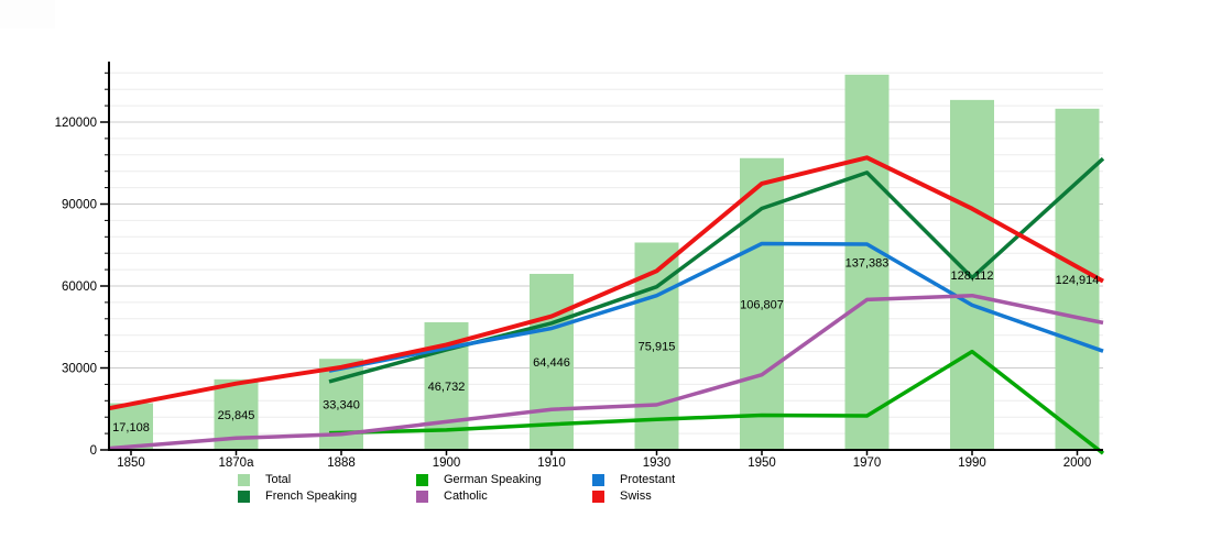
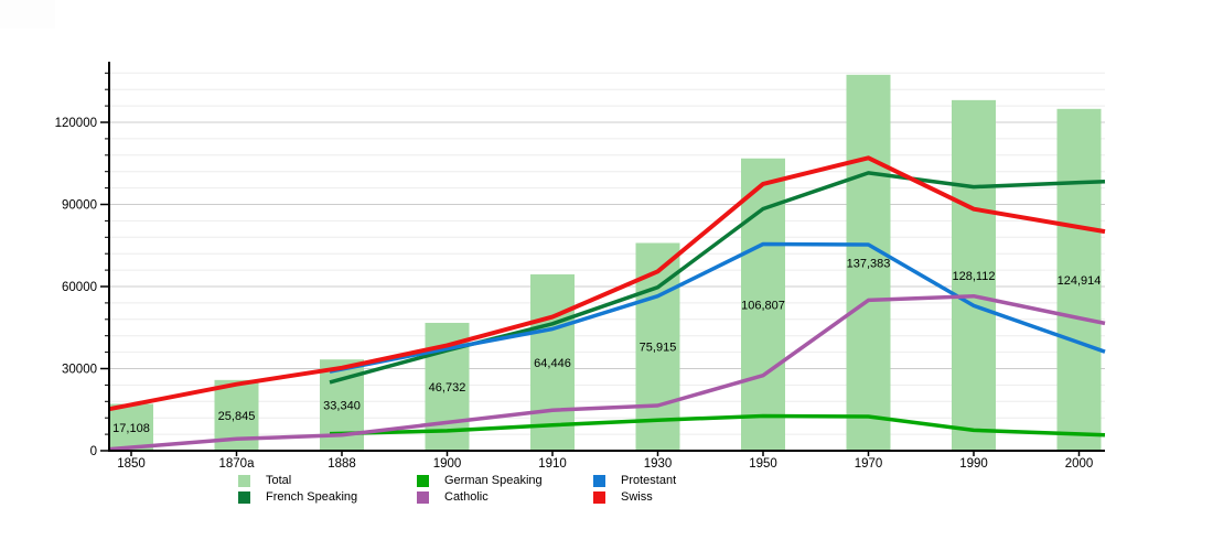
French Speaking/1990: 63000 -> 96000
German Speaking/1990: 36000 -> 8000
Swiss/2000: 67000 -> 82000
